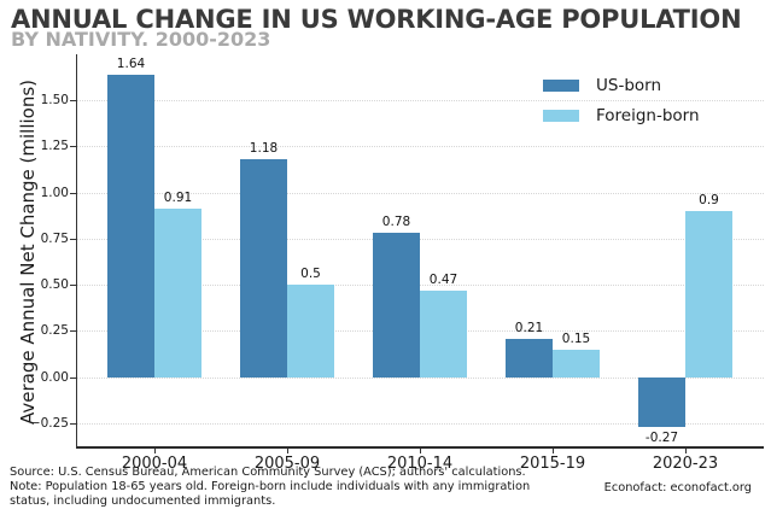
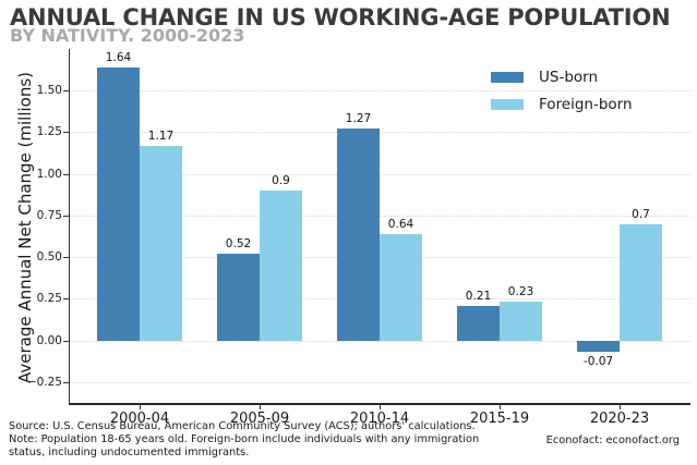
Foreign-born/2000-04: 0.91 -> 1.17
US-born/2005-09: 1.18 -> 0.52
Foreign-born/2005-09: 0.5 -> 0.9
US-born/2010-14: 0.78 -> 1.27
Foreign-born/2010-14: 0.47 -> 0.64
Foreign-born/2015-19: 0.15 -> 0.23
US-born/2020-23: -0.27 -> -0.07
Foreign-born/2020-23: 0.9 -> 0.7
